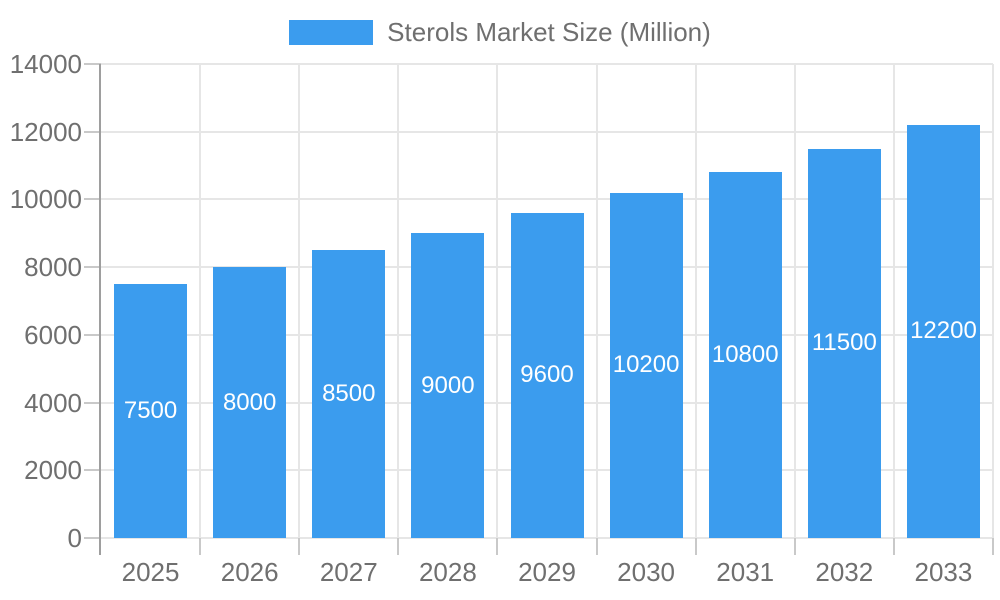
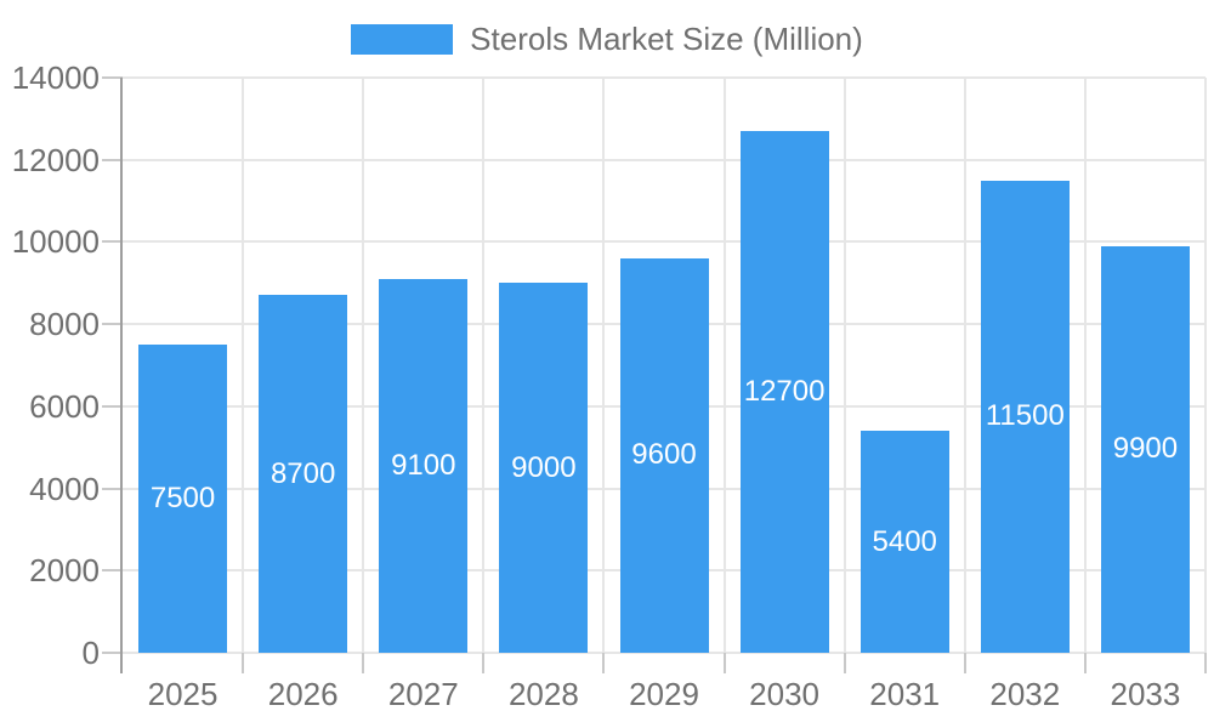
2026: 8000 -> 8700
2027: 8500 -> 9100
2030: 10200 -> 12700
2031: 10800 -> 5400
2033: 12200 -> 9900
